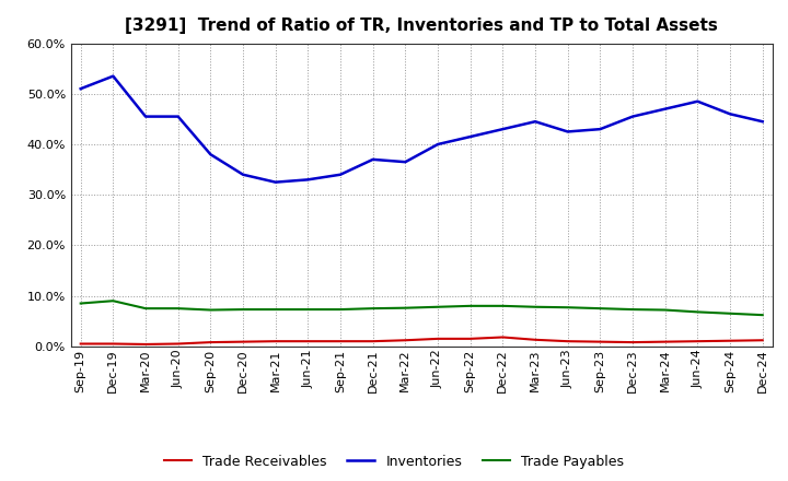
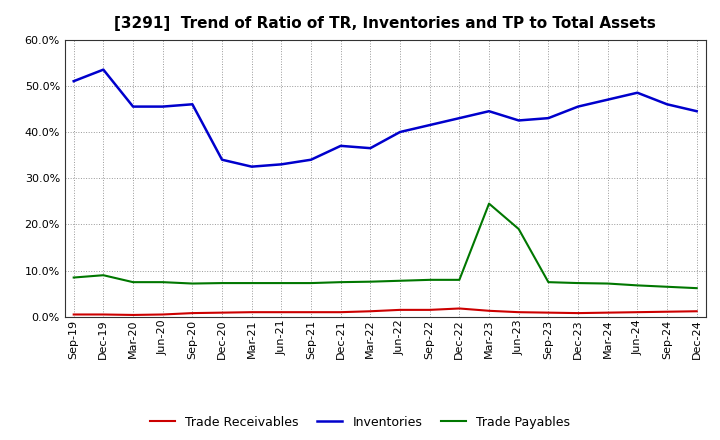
Inventories/Sep-20: 38.0% -> 46.0%
Trade Payables/Mar-23: 7.8% -> 24.5%
Trade Payables/Jun-23: 7.7% -> 19.0%
